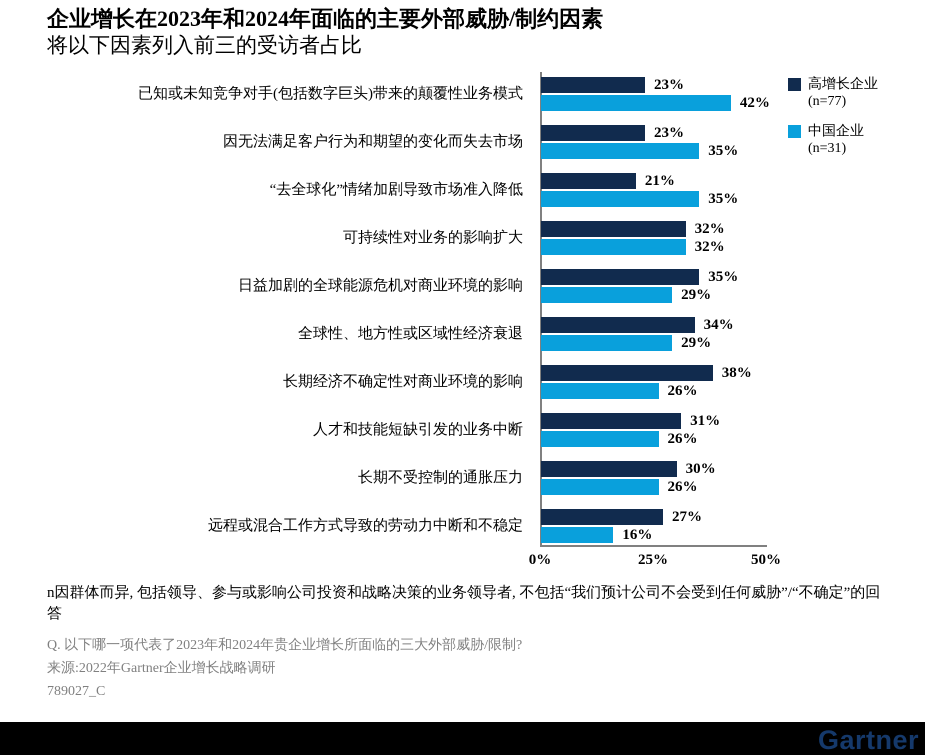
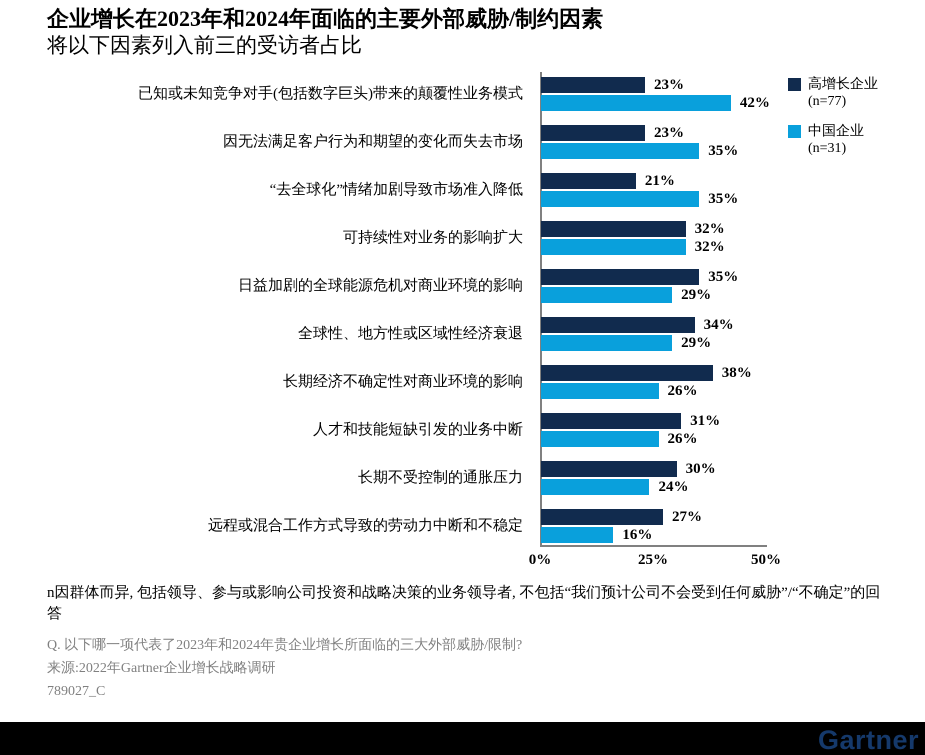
中国企业/长期不受控制的通胀压力: 26% -> 24%
